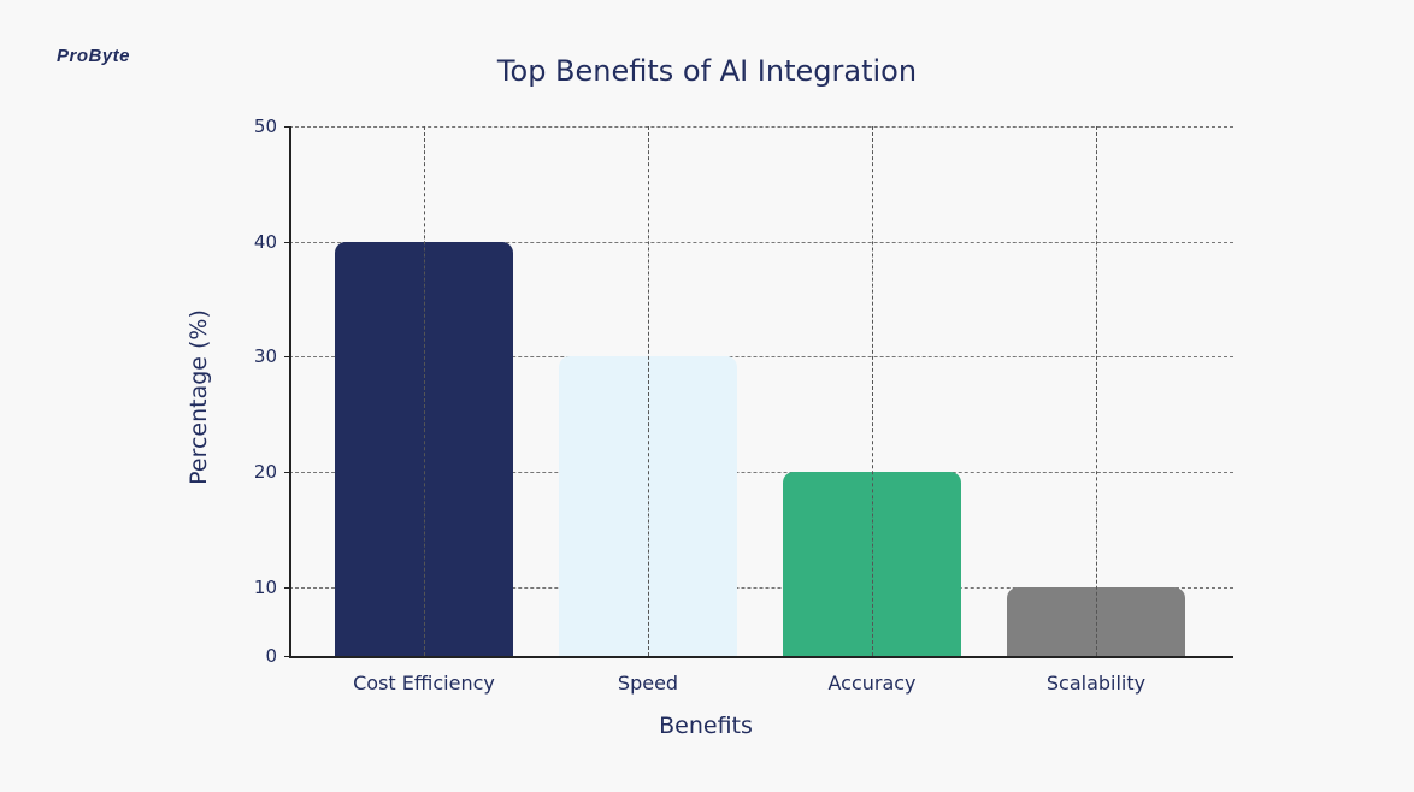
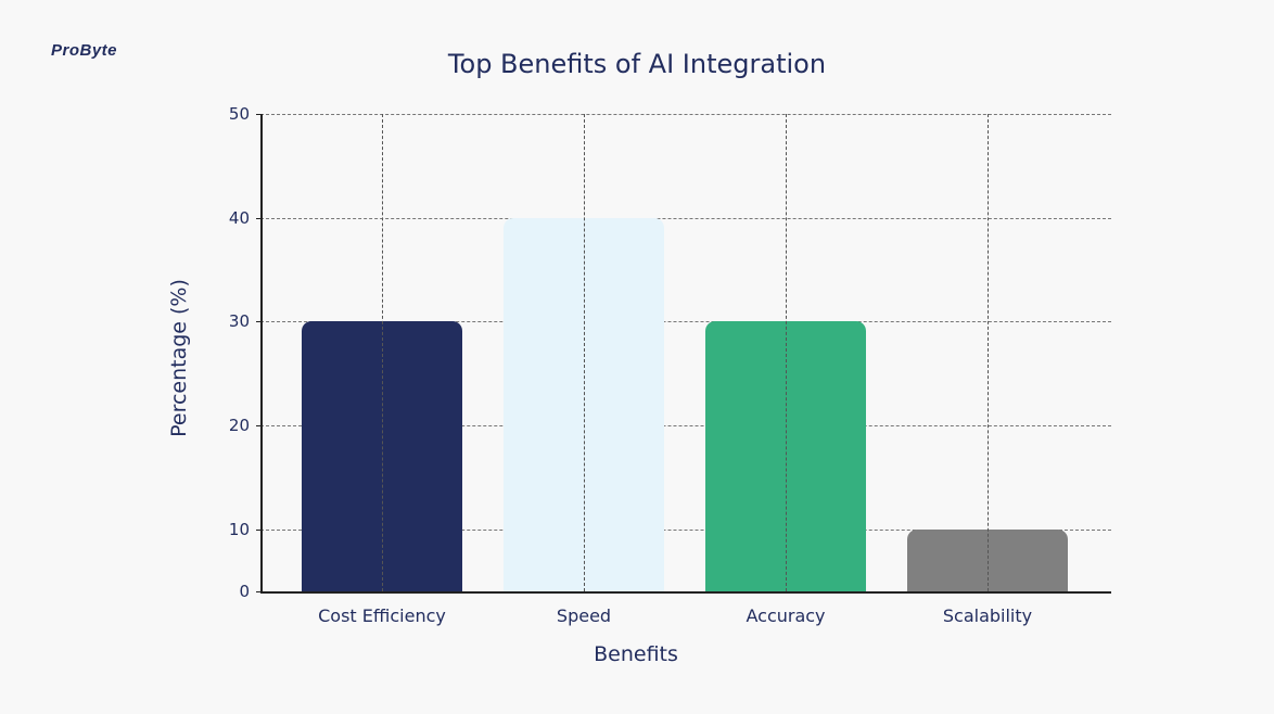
Cost Efficiency: 40 -> 30
Speed: 30 -> 40
Accuracy: 20 -> 30
